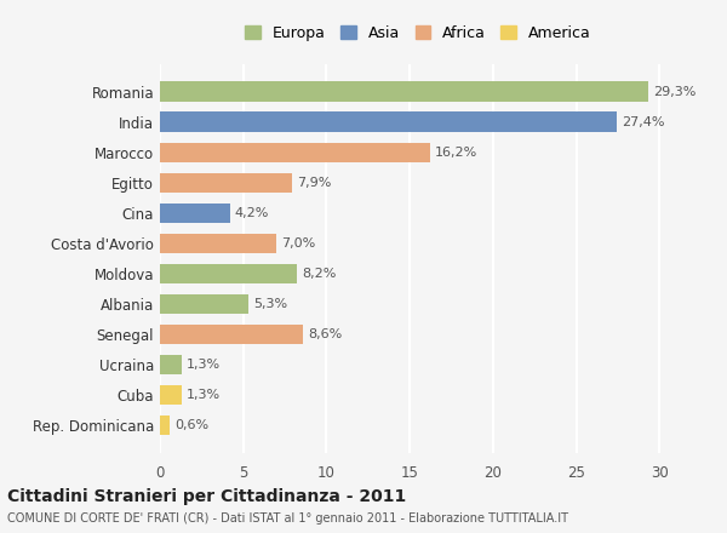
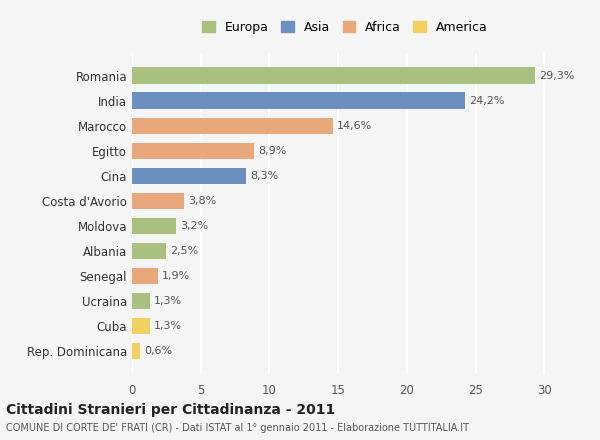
India: 27,4% -> 24,2%
Marocco: 16,2% -> 14,6%
Egitto: 7,9% -> 8,9%
Cina: 4,2% -> 8,3%
Costa d'Avorio: 7,0% -> 3,8%
Moldova: 8,2% -> 3,2%
Albania: 5,3% -> 2,5%
Senegal: 8,6% -> 1,9%
